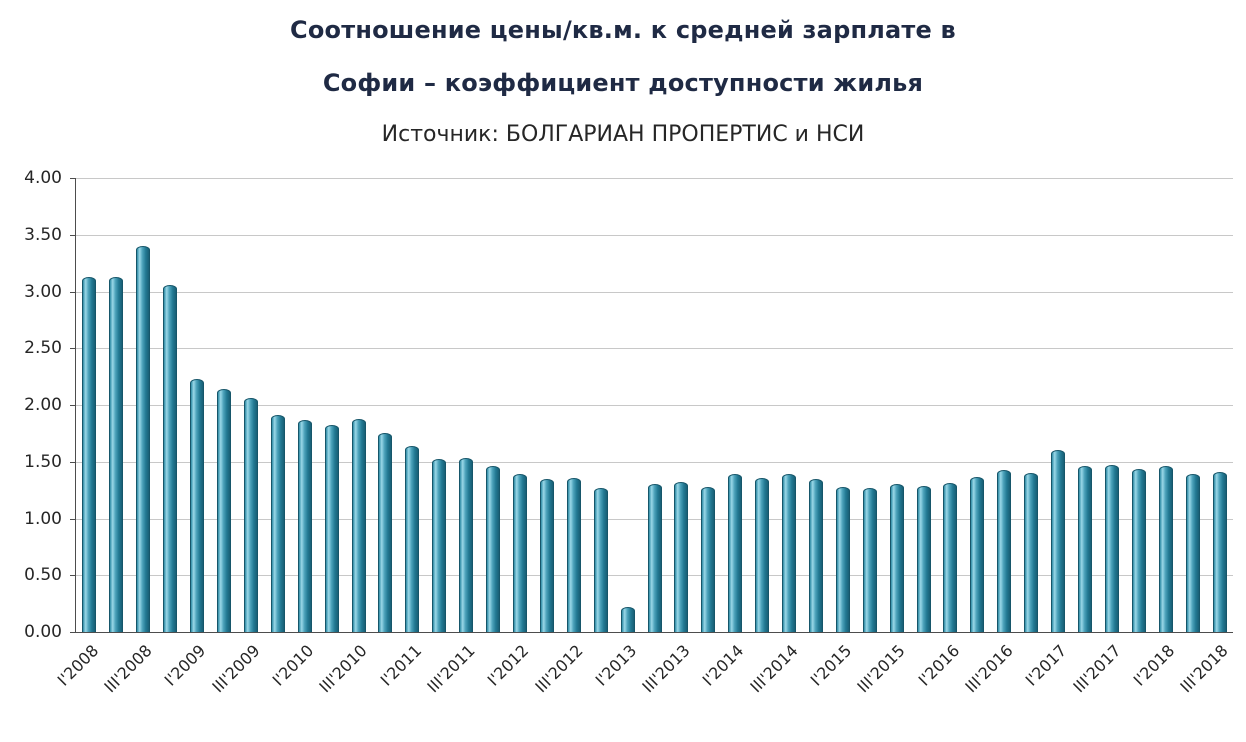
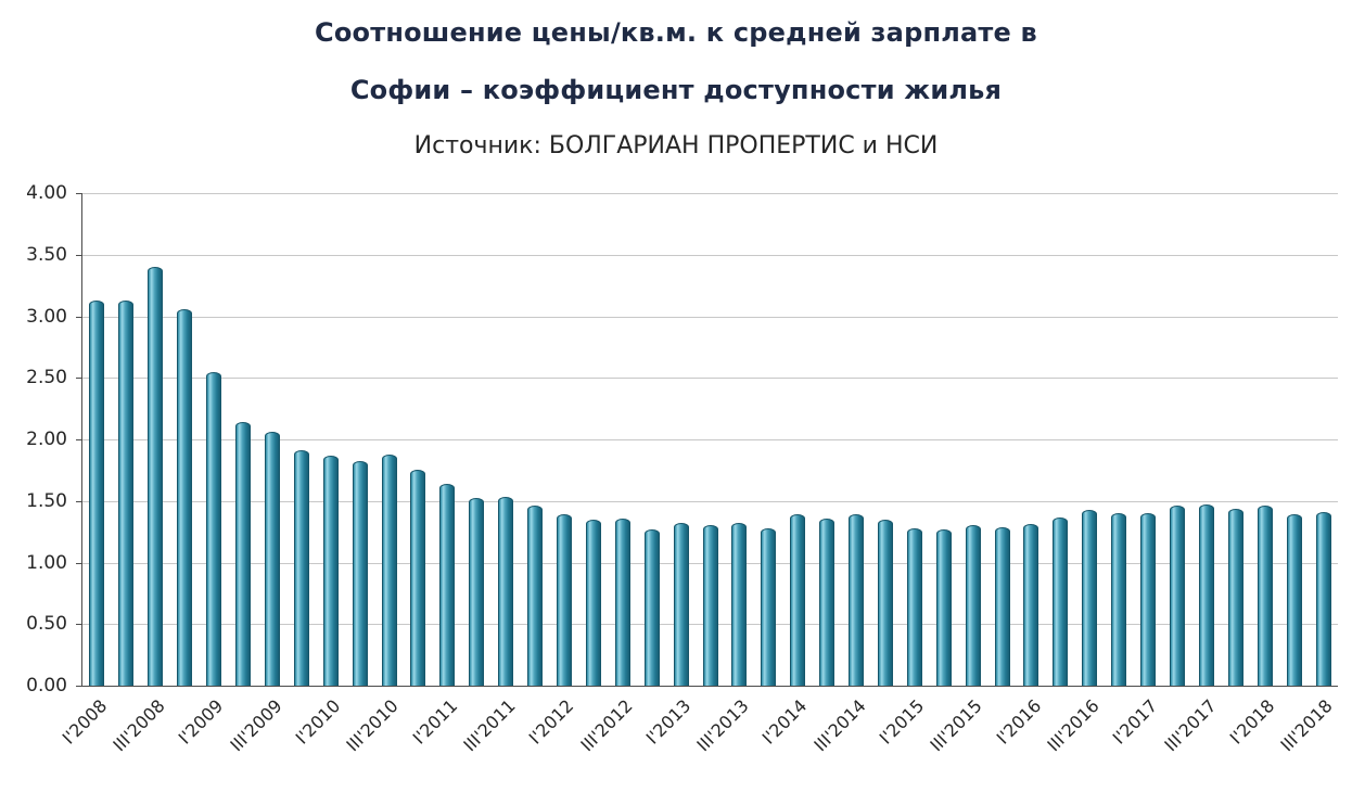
I'2009: 2.23 -> 2.55
I'2013: 0.22 -> 1.32
I'2017: 1.60 -> 1.40
